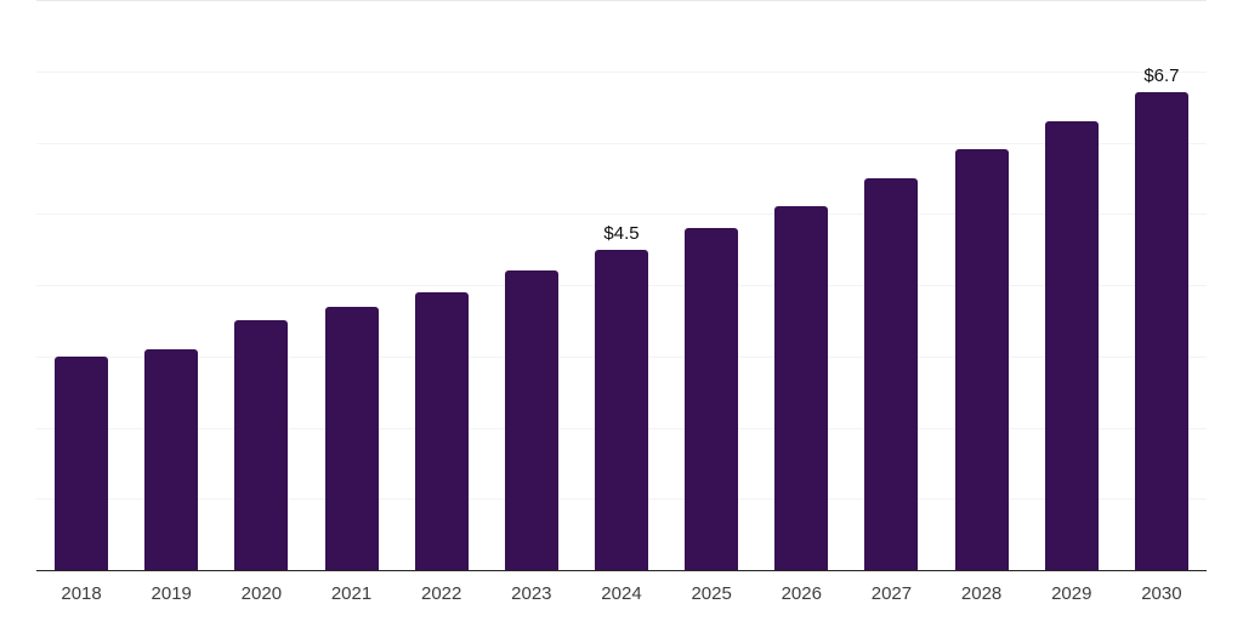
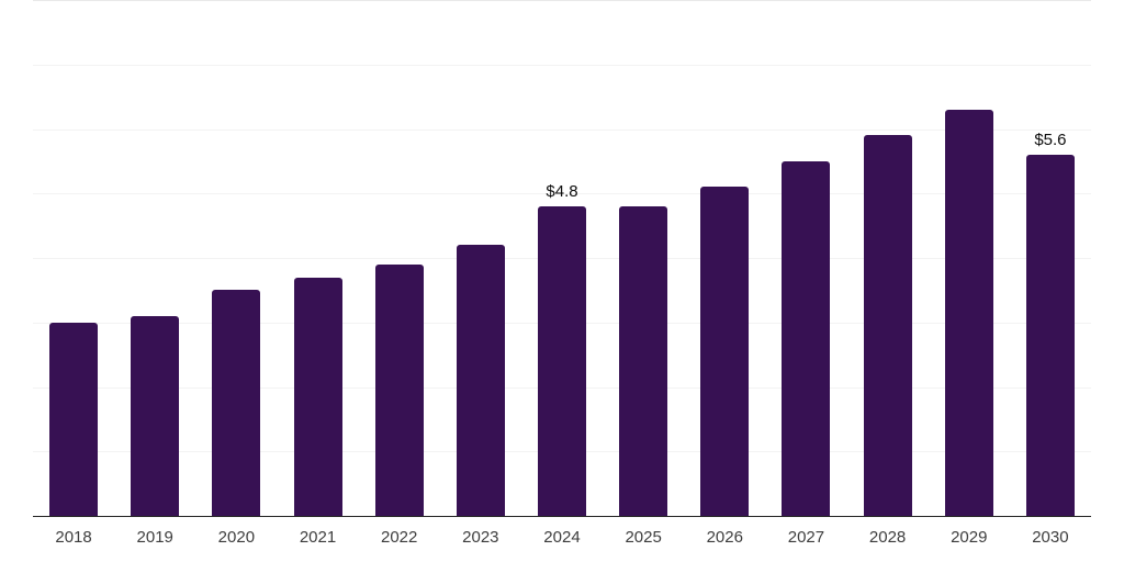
2024: $4.5 -> $4.8
2030: $6.7 -> $5.6
